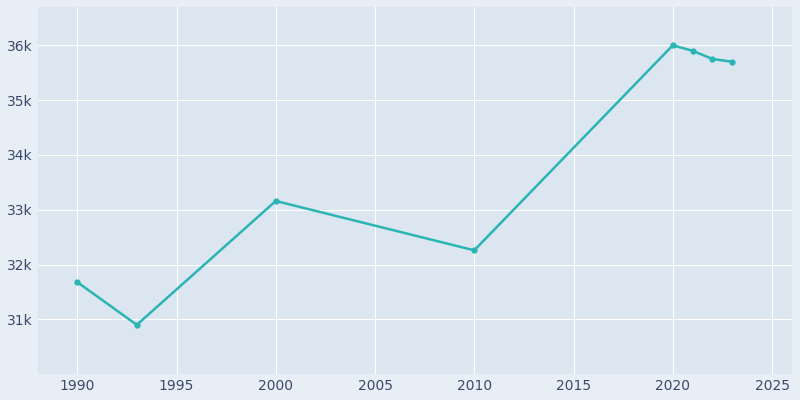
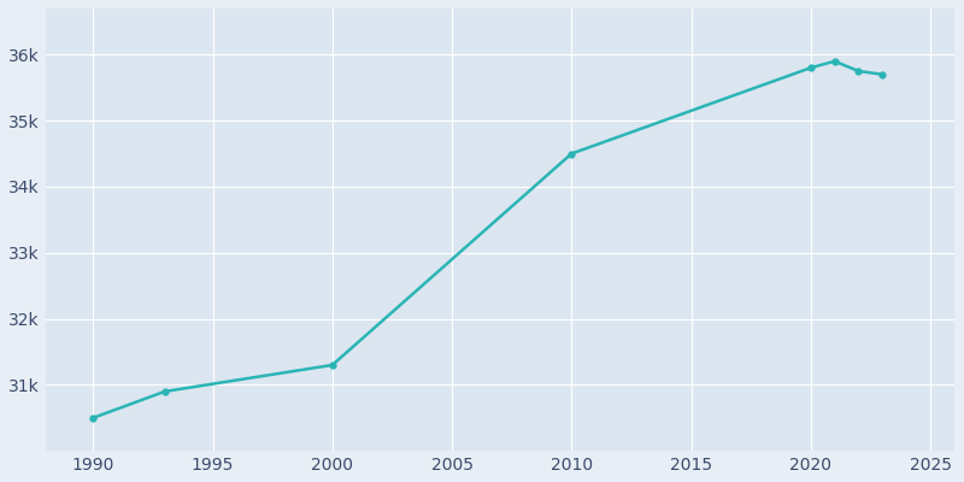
1990: 31.68k -> 30.50k
2000: 33.16k -> 31.30k
2010: 32.26k -> 34.50k
2020: 36.00k -> 35.80k
